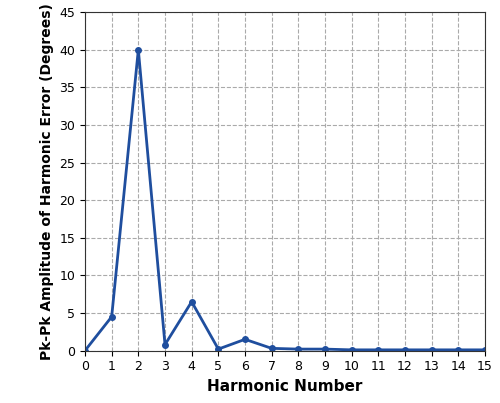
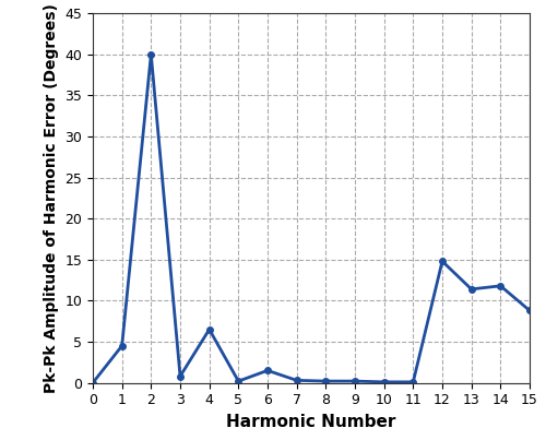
12: 0.1 -> 14.8
13: 0.1 -> 11.4
14: 0.1 -> 11.8
15: 0.1 -> 8.8
